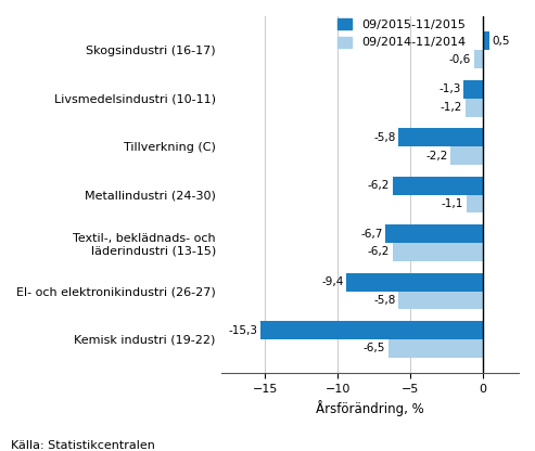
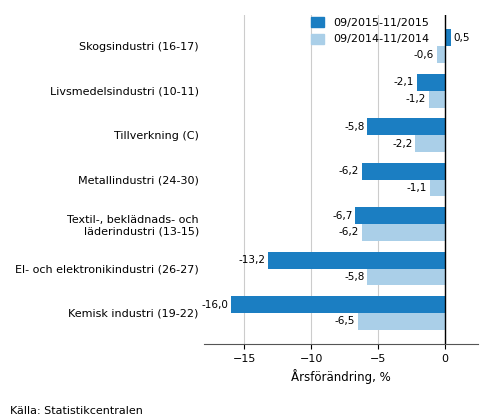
09/2015-11/2015/Livsmedelsindustri (10-11): -1,3 -> -2,1
09/2015-11/2015/El- och elektronikindustri (26-27): -9,4 -> -13,2
09/2015-11/2015/Kemisk industri (19-22): -15,3 -> -16,0
